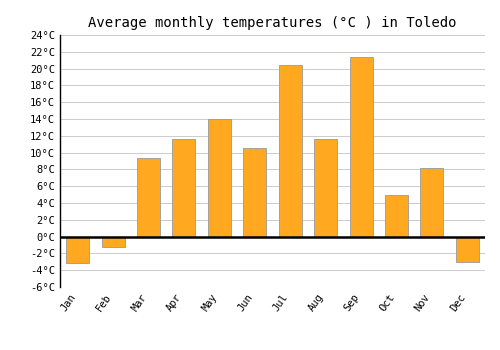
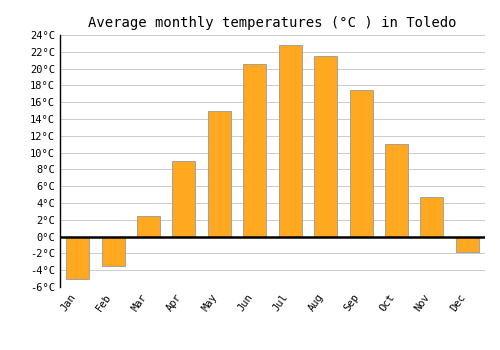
Jan: -3.2°C -> -5.0°C
Feb: -1.2°C -> -3.5°C
Mar: 9.4°C -> 2.5°C
Apr: 11.6°C -> 9.0°C
May: 14.0°C -> 15.0°C
Jun: 10.6°C -> 20.5°C
Jul: 20.4°C -> 22.8°C
Aug: 11.6°C -> 21.5°C
Sep: 21.4°C -> 17.5°C
Oct: 5.0°C -> 11.0°C
Nov: 8.2°C -> 4.7°C
Dec: -3.0°C -> -1.8°C
